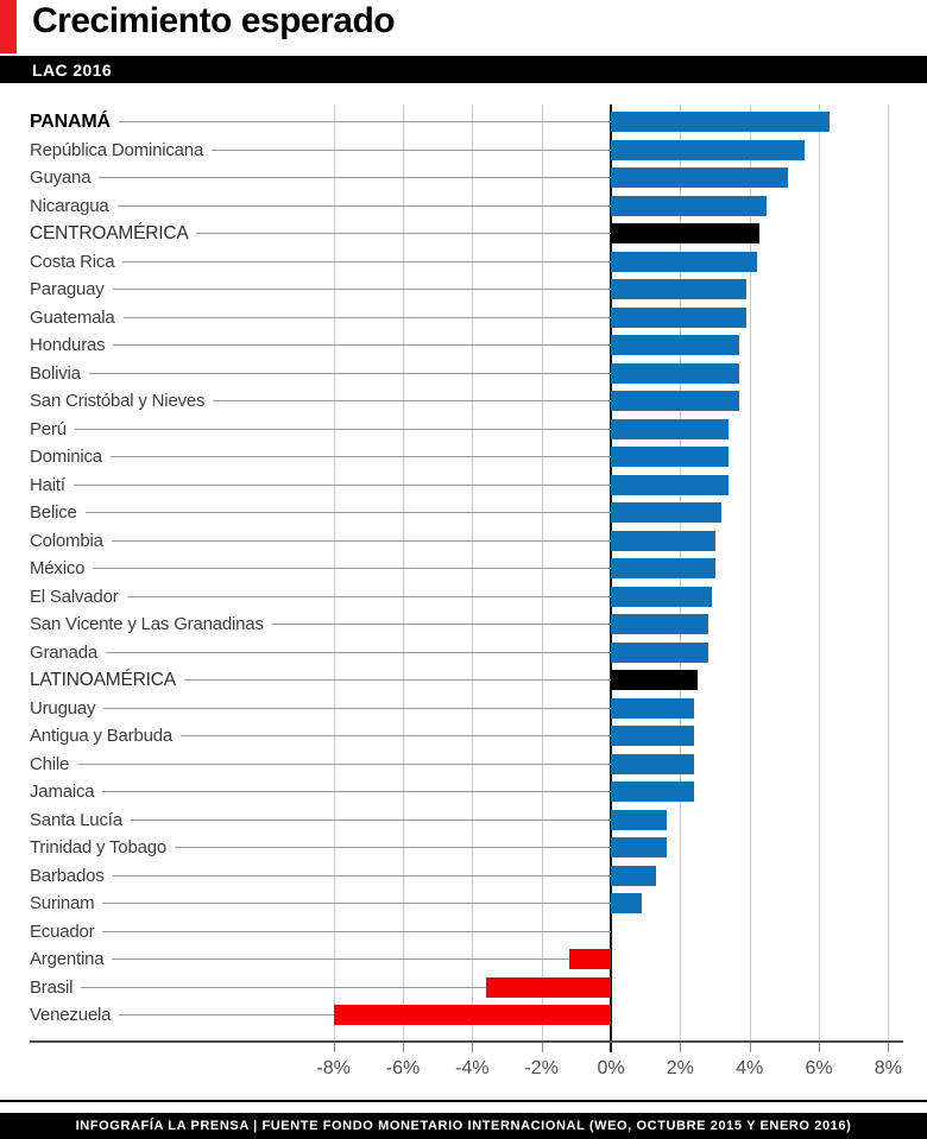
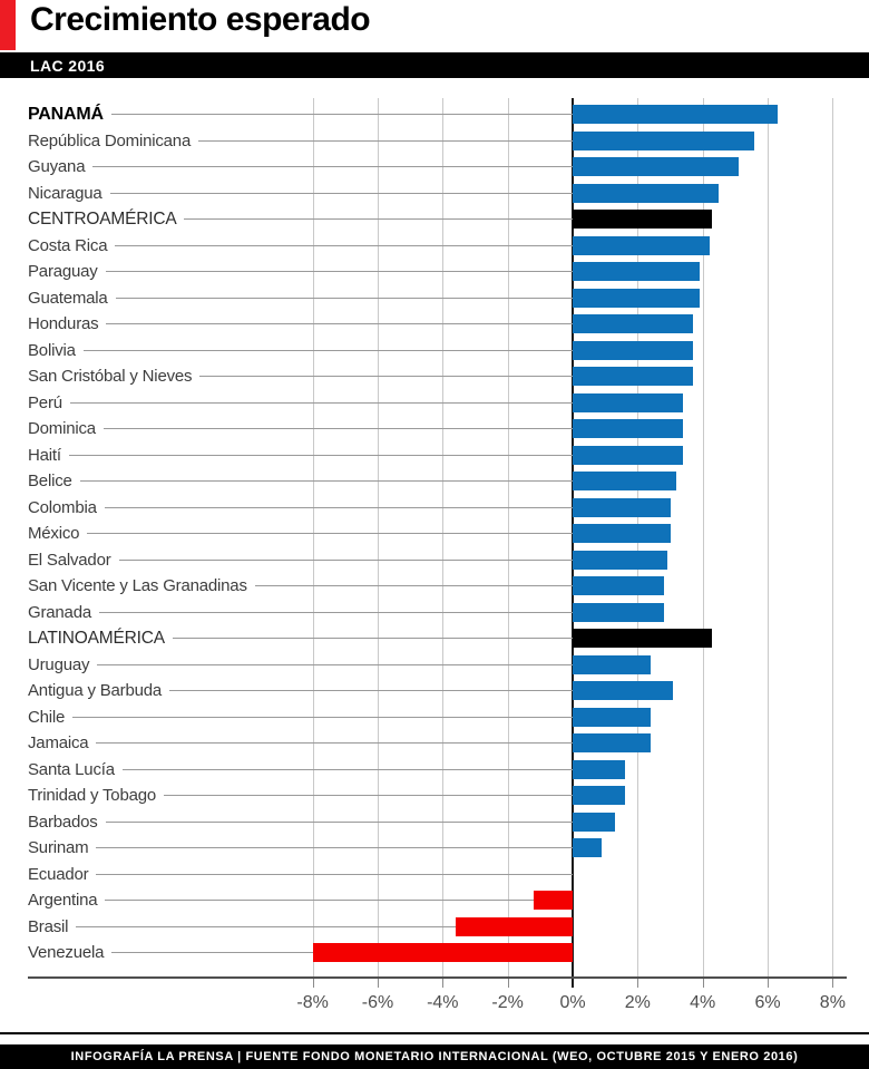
LATINOAMÉRICA: 2.5% -> 4.3%
Antigua y Barbuda: 2.4% -> 3.1%
